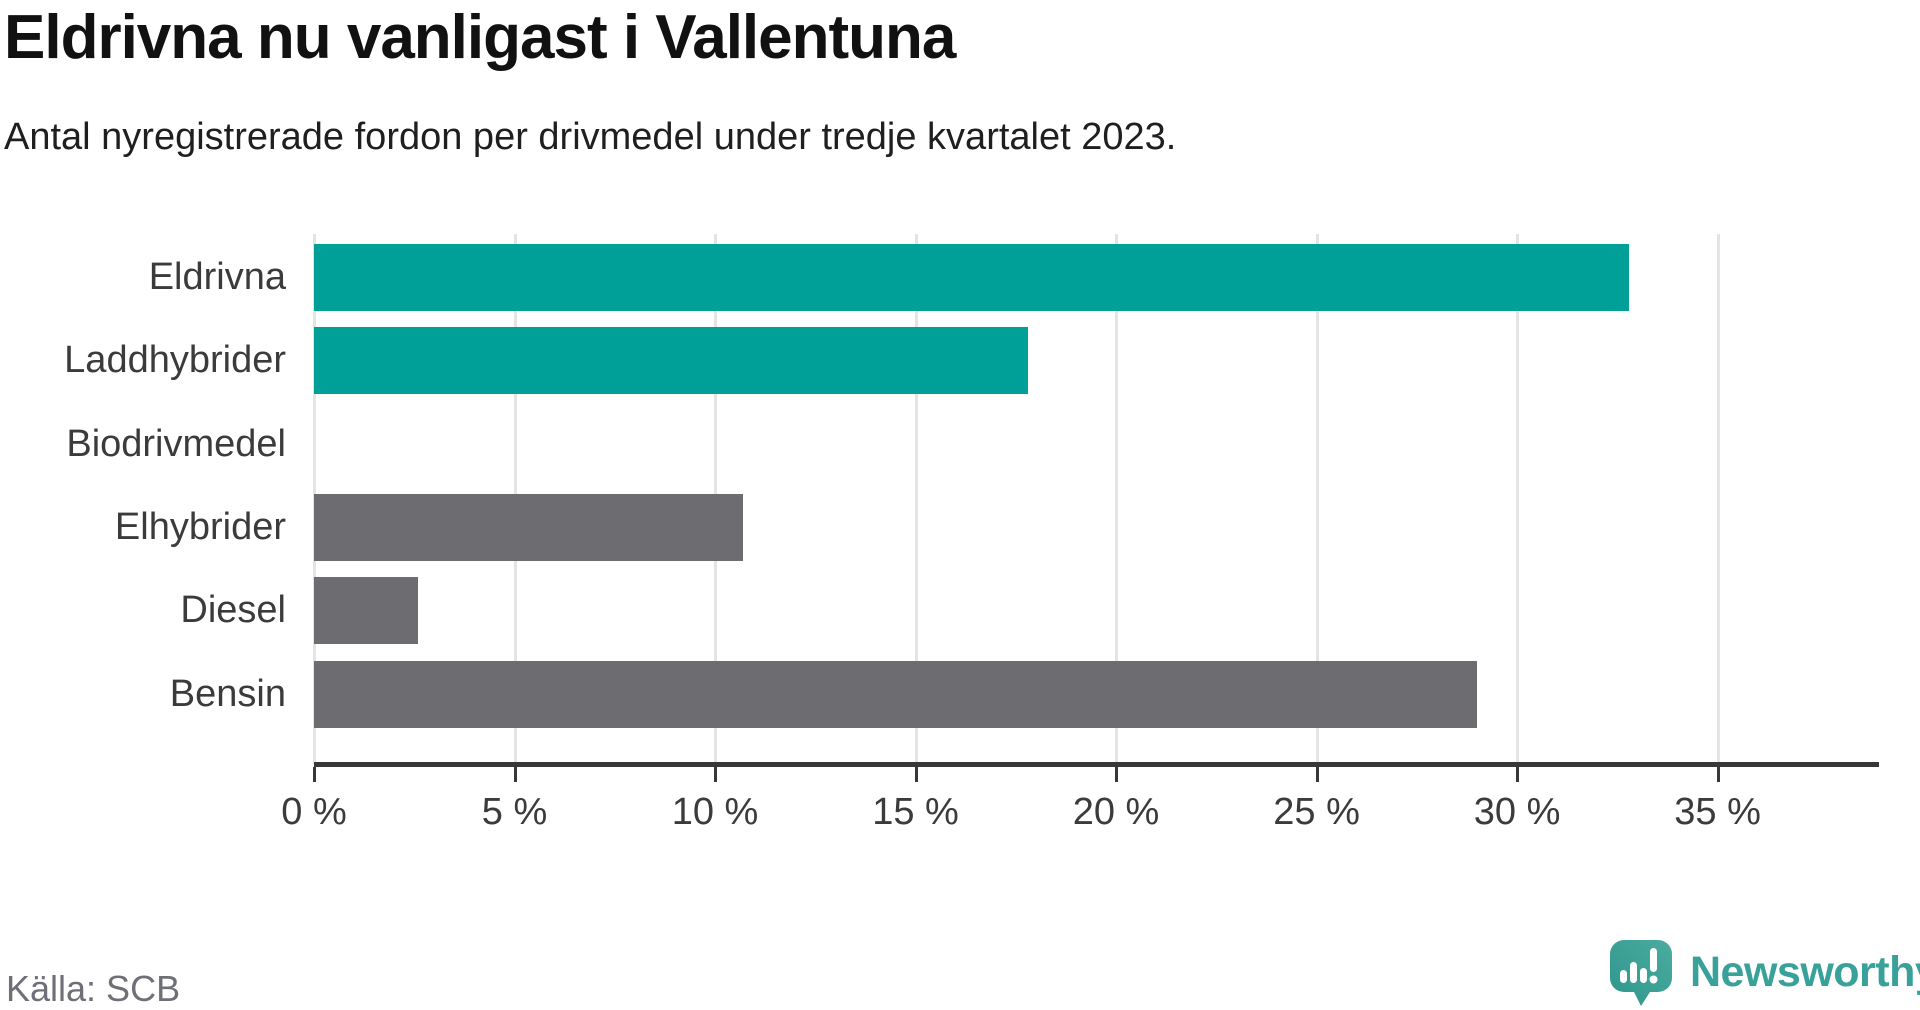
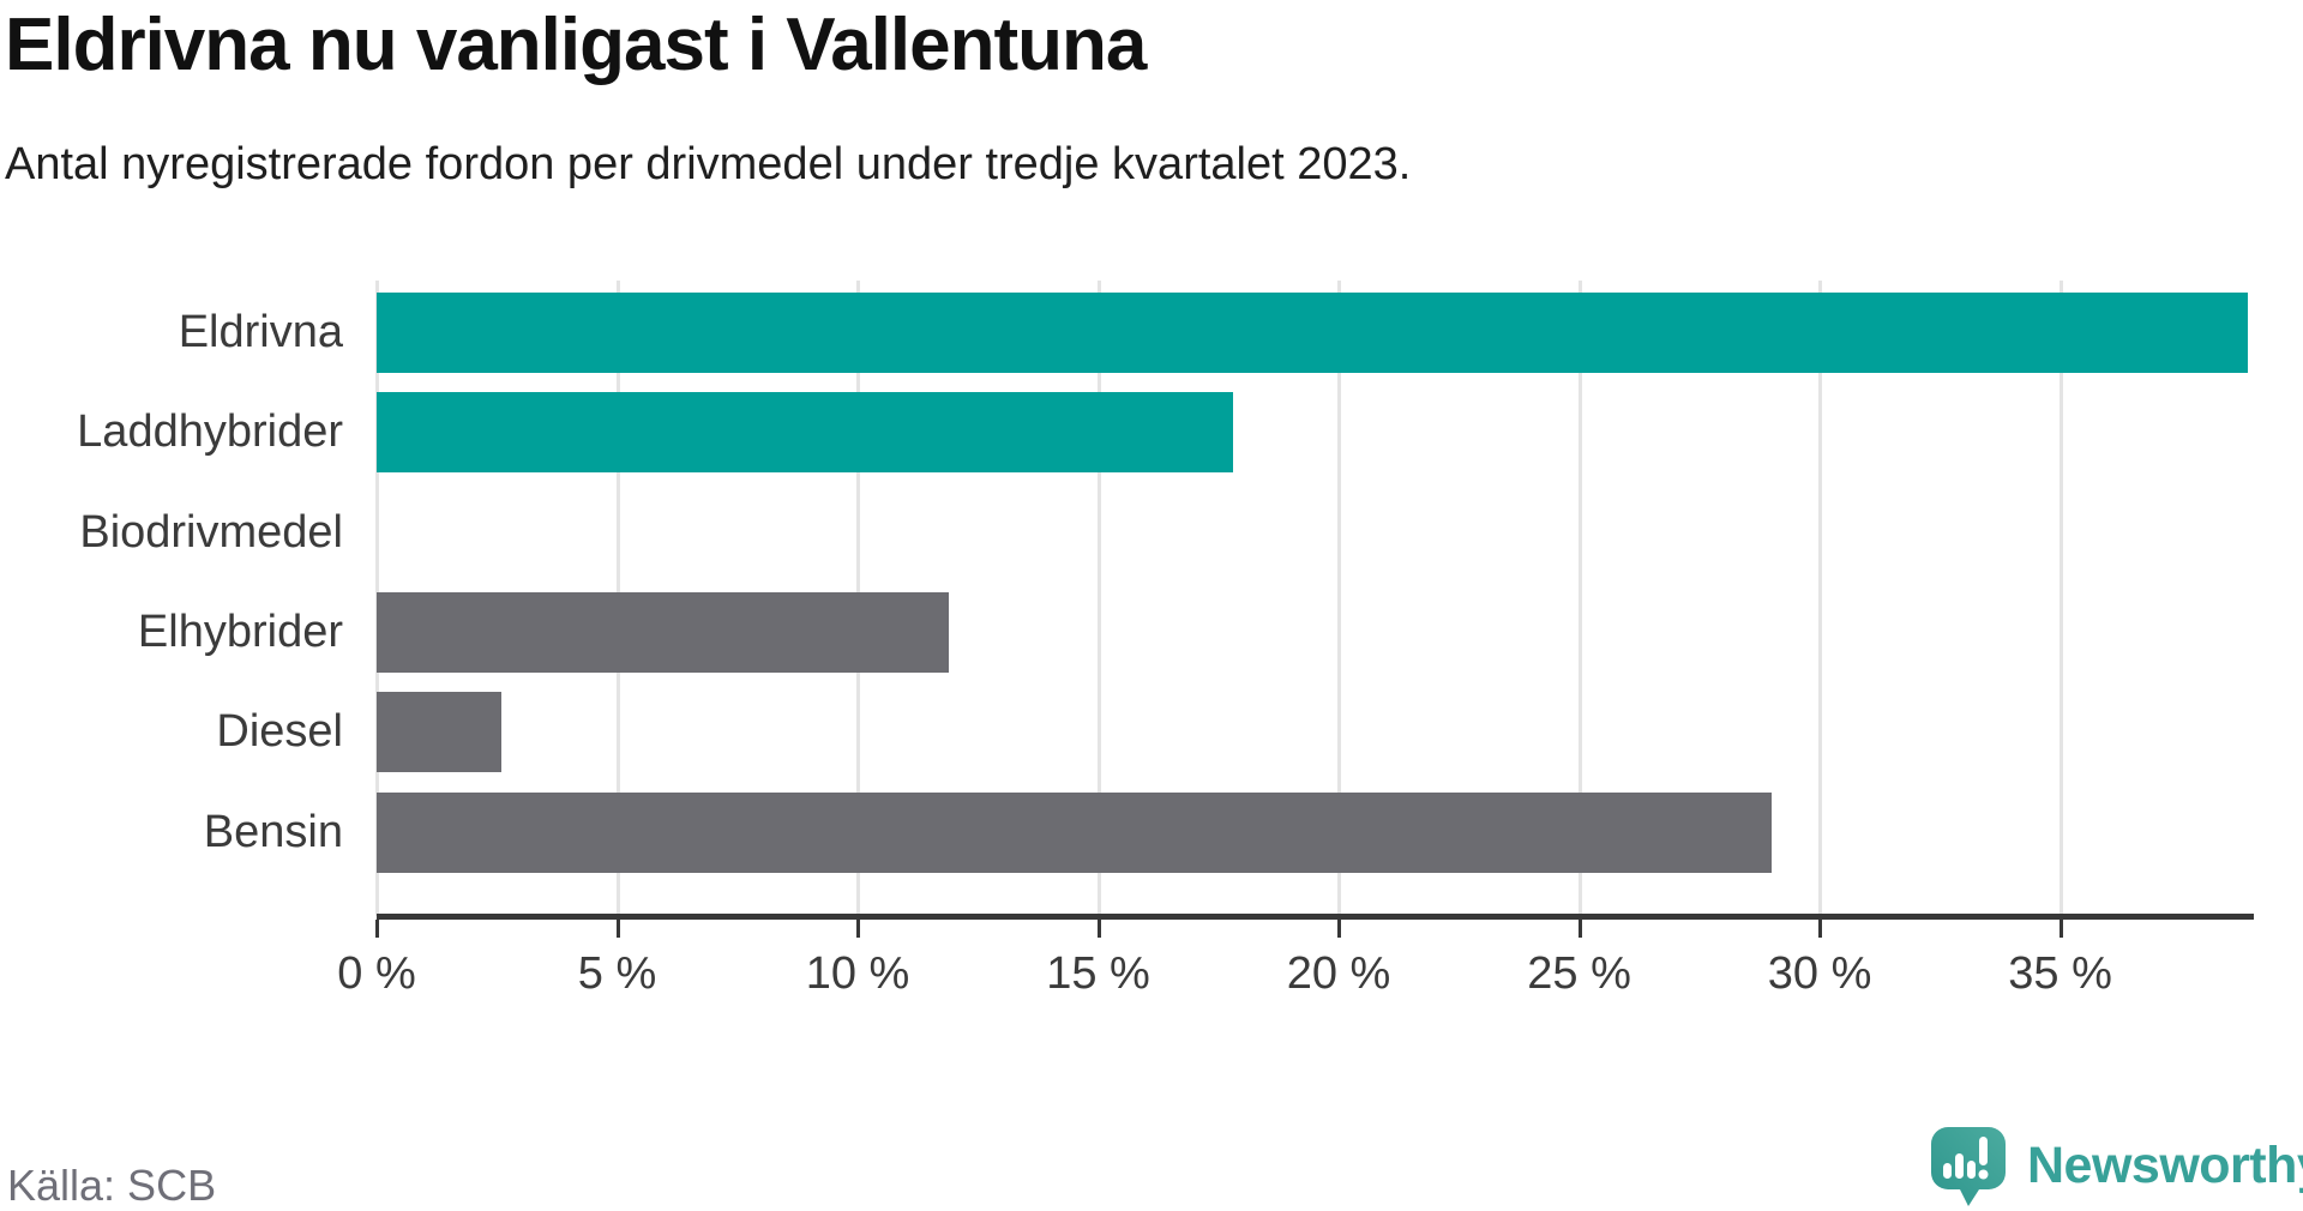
Eldrivna: 32.8% -> 38.9%
Elhybrider: 10.7% -> 11.9%
